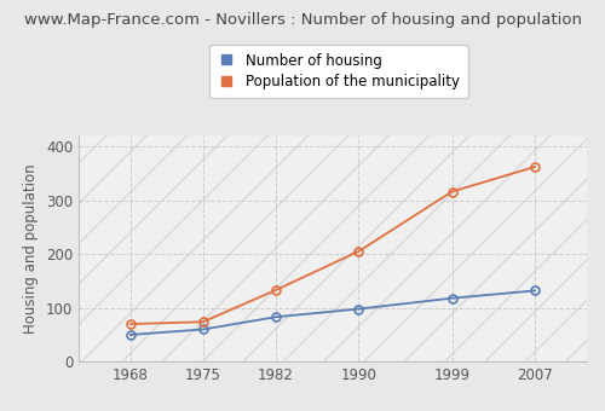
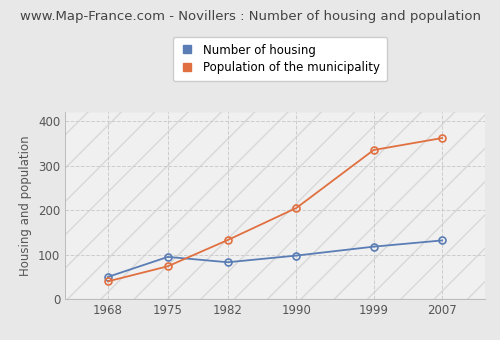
Population of the municipality/1968: 70 -> 40
Number of housing/1975: 60 -> 95
Population of the municipality/1999: 316 -> 335
